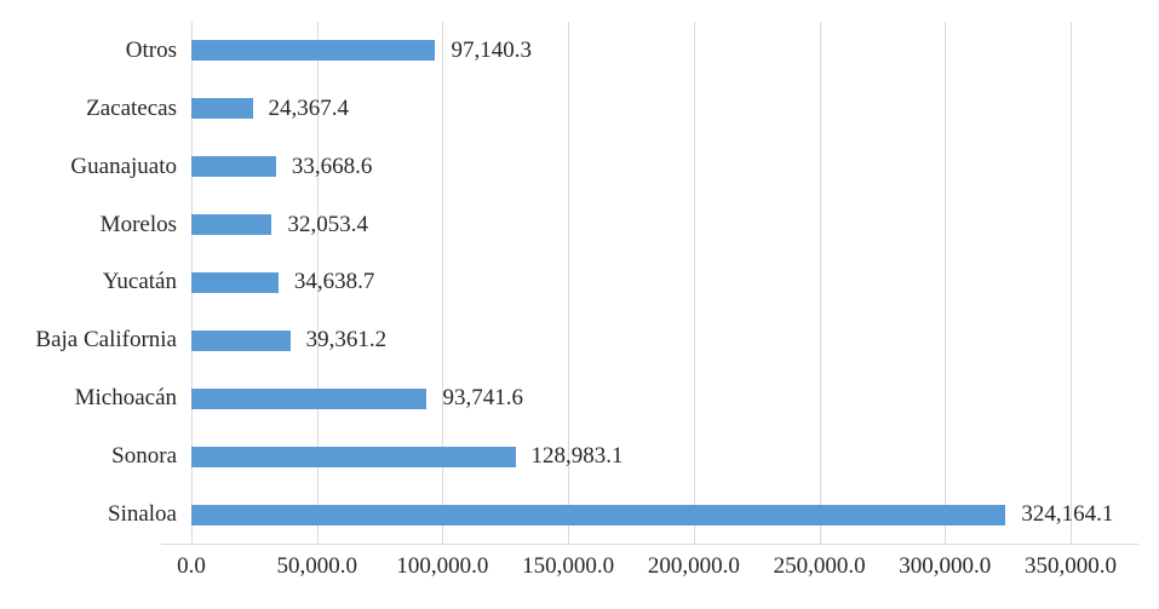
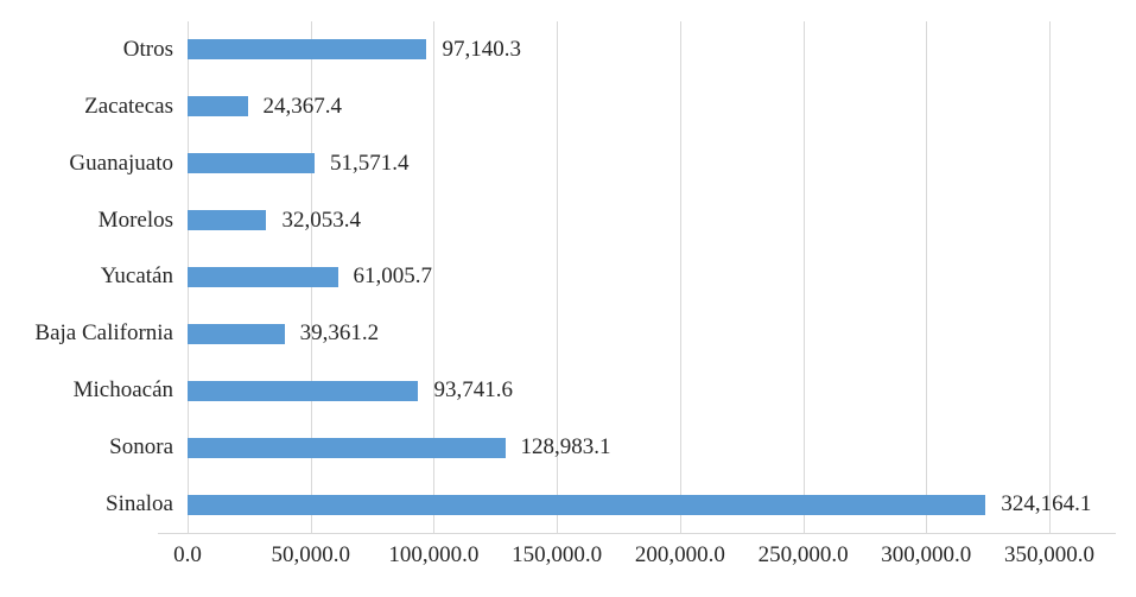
Guanajuato: 33,668.6 -> 51,571.4
Yucatán: 34,638.7 -> 61,005.7
